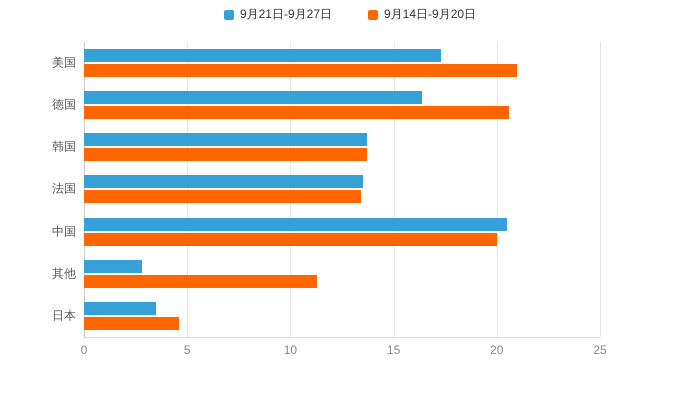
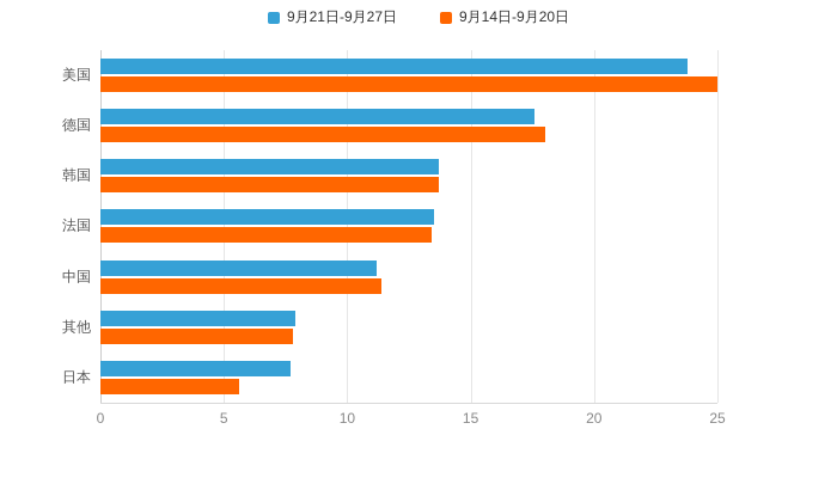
9月21日-9月27日/美国: 17.3 -> 23.8
9月14日-9月20日/美国: 21.0 -> 25.0
9月21日-9月27日/德国: 16.4 -> 17.6
9月14日-9月20日/德国: 20.6 -> 18.0
9月21日-9月27日/中国: 20.5 -> 11.2
9月14日-9月20日/中国: 20.0 -> 11.4
9月21日-9月27日/其他: 2.8 -> 7.9
9月14日-9月20日/其他: 11.3 -> 7.8
9月21日-9月27日/日本: 3.5 -> 7.7
9月14日-9月20日/日本: 4.6 -> 5.6
